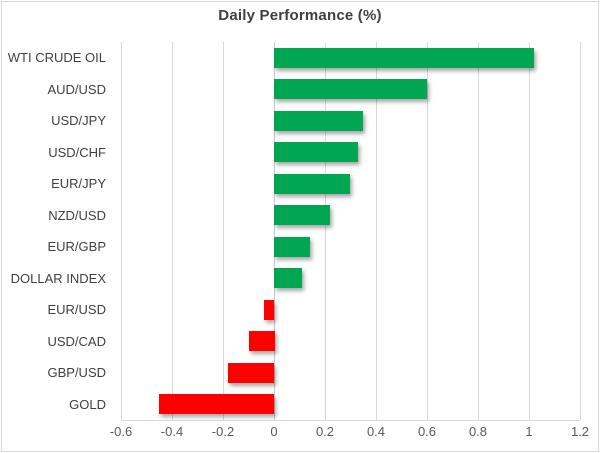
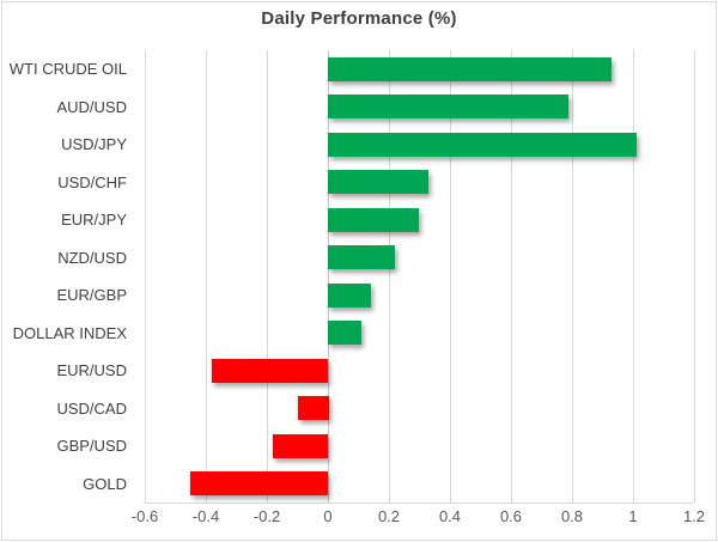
WTI CRUDE OIL: 1.02 -> 0.93
AUD/USD: 0.60 -> 0.79
USD/JPY: 0.35 -> 1.01
EUR/USD: -0.04 -> -0.38
